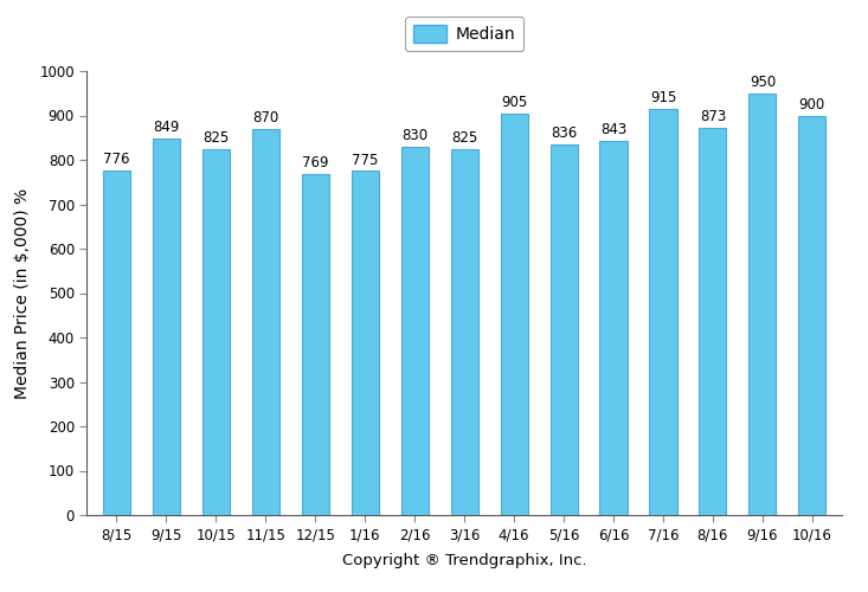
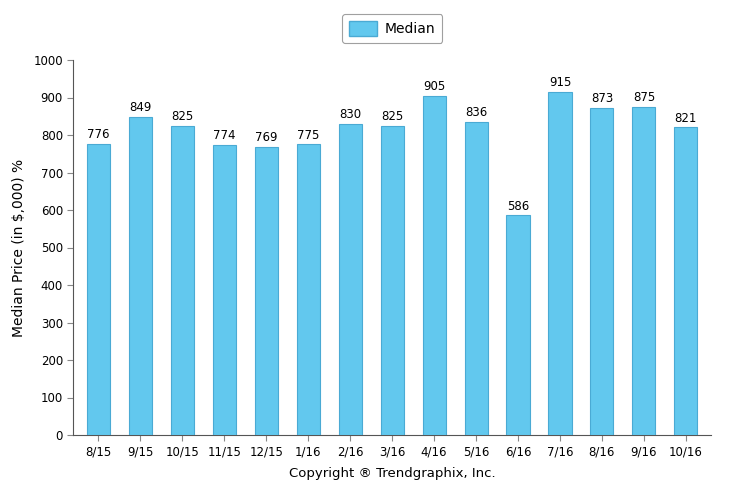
11/15: 870 -> 774
6/16: 843 -> 586
9/16: 950 -> 875
10/16: 900 -> 821
